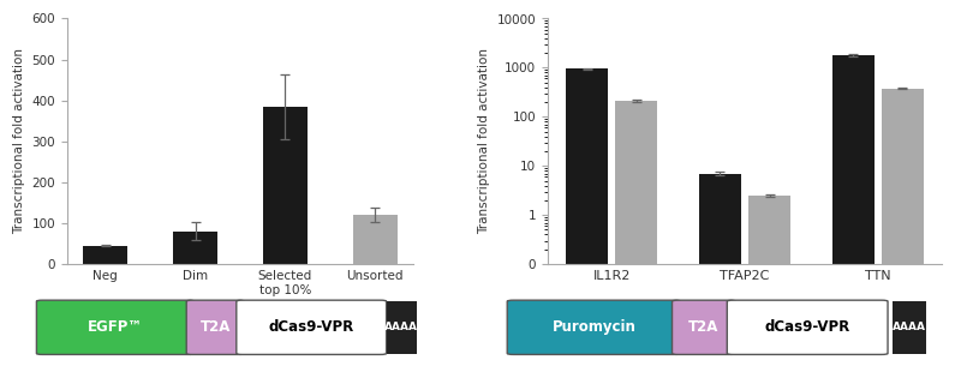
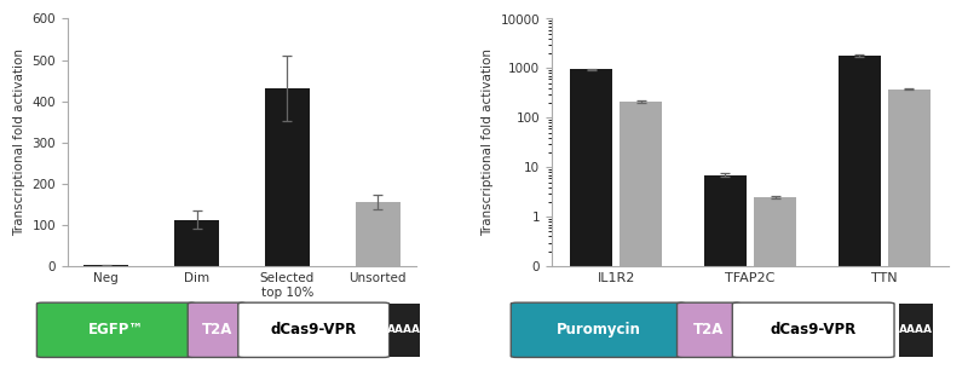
Neg: 45 -> 2
Dim: 80 -> 112
Selected top 10%: 385 -> 432
Unsorted: 120 -> 155
